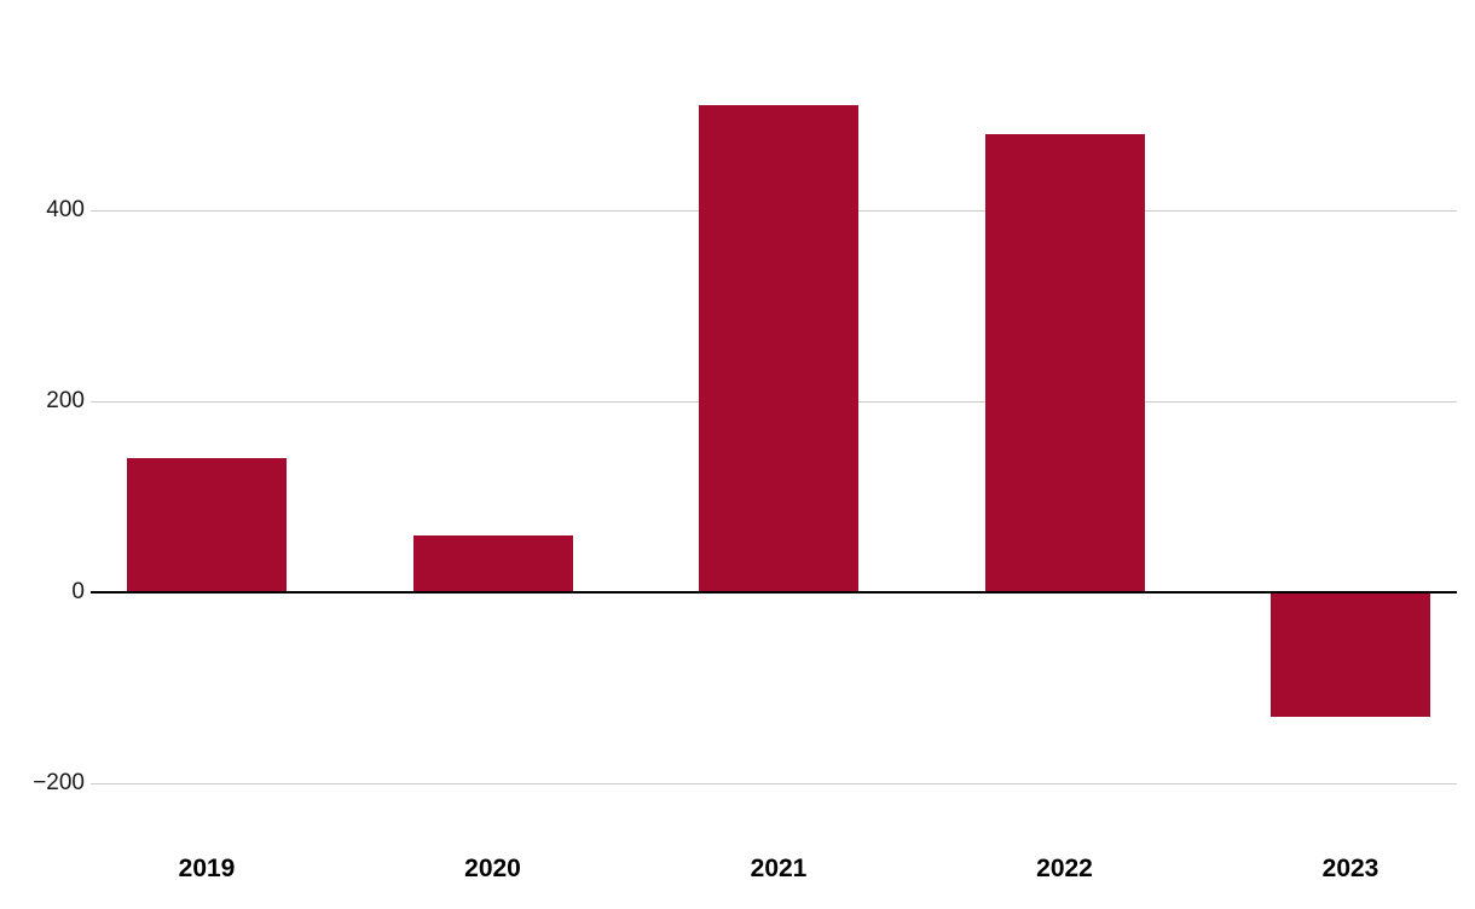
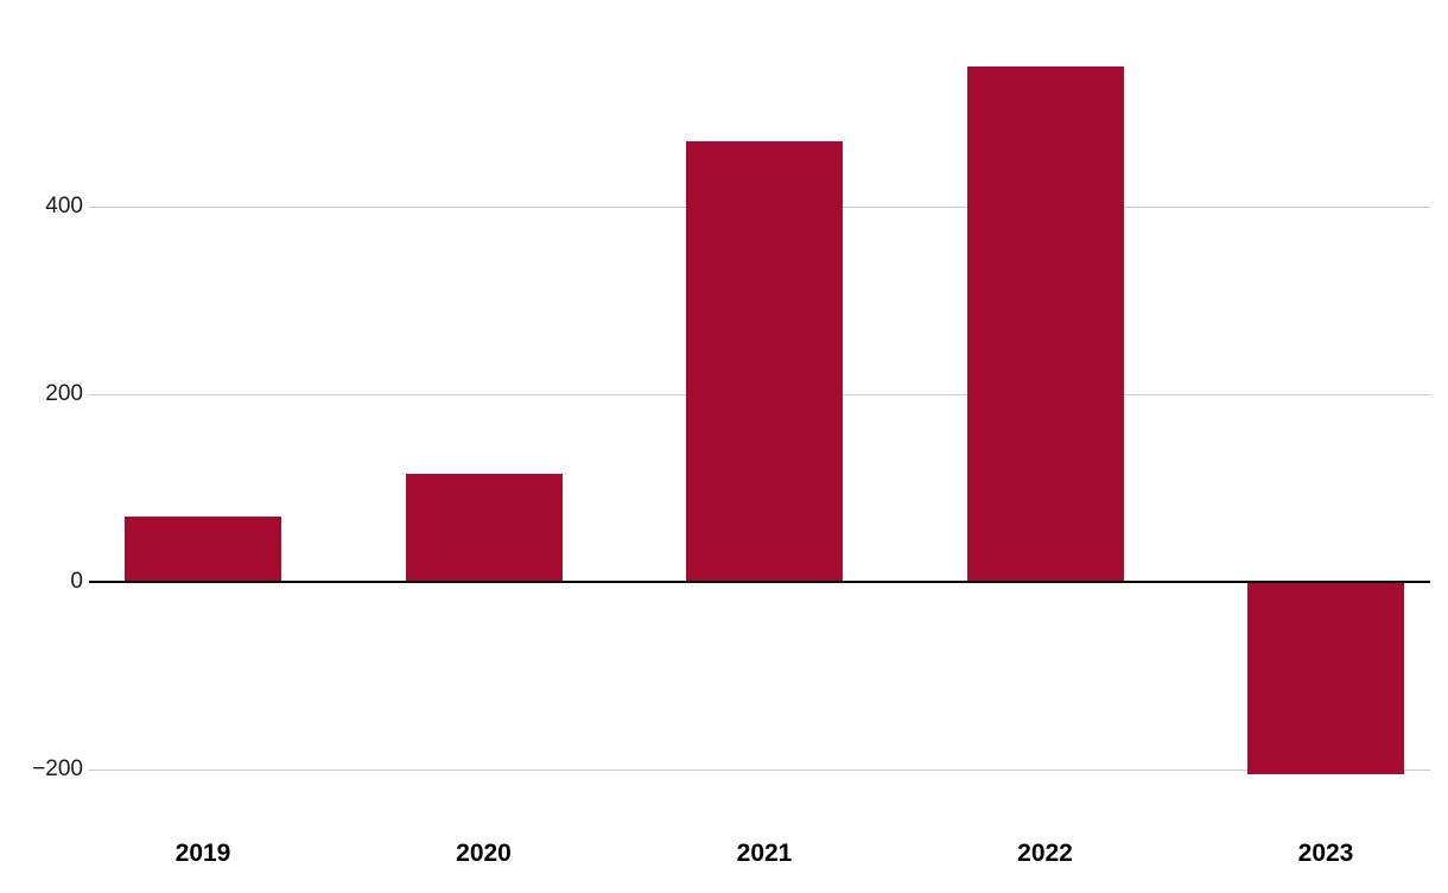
2019: 140 -> 70
2020: 60 -> 120
2021: 510 -> 470
2022: 480 -> 550
2023: -130 -> -200
